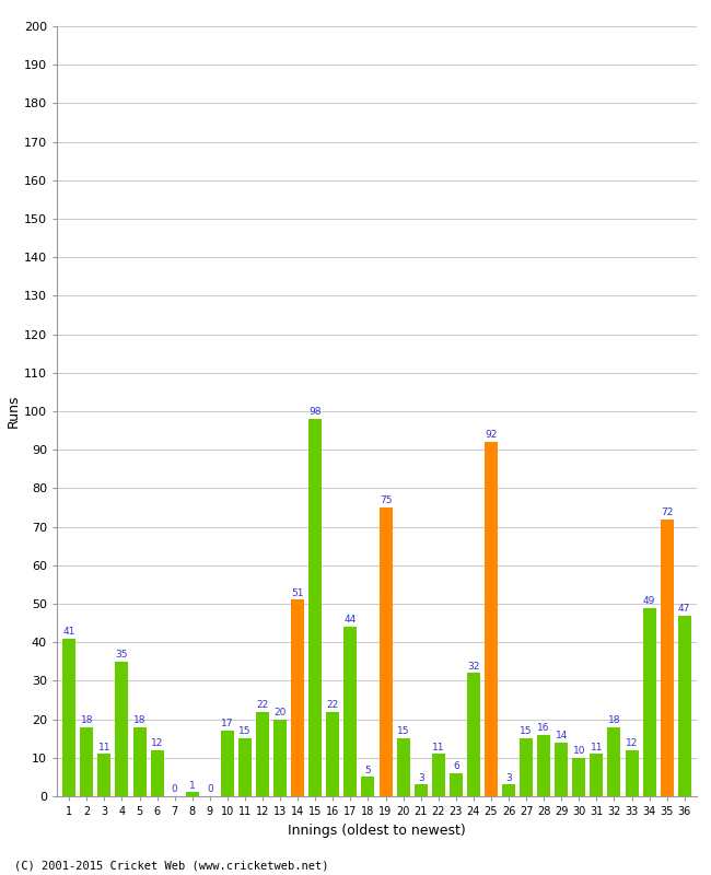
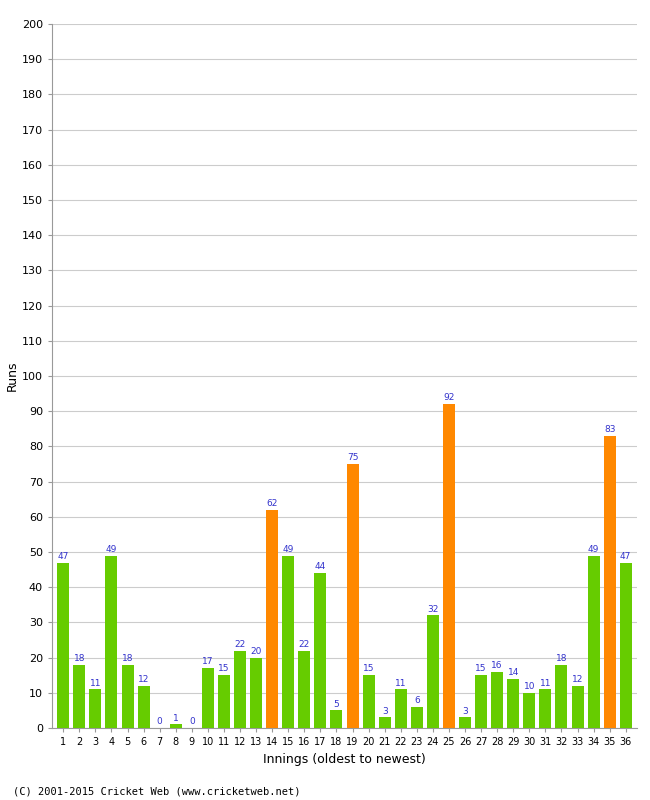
1: 41 -> 47
4: 35 -> 49
14: 51 -> 62
15: 98 -> 49
35: 72 -> 83
